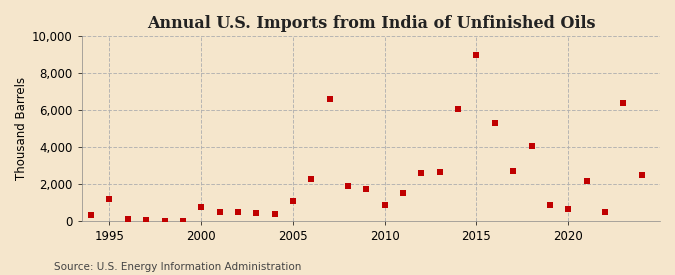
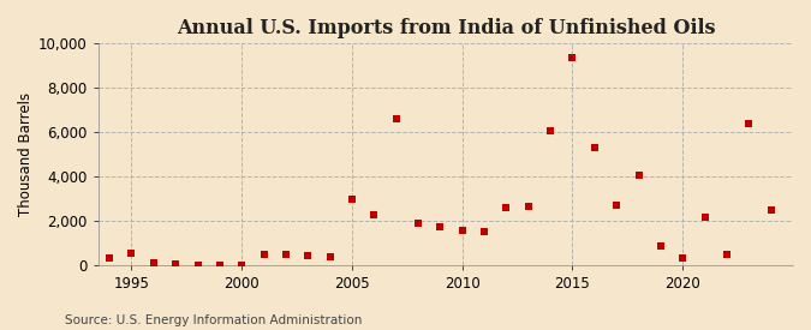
1995: 1,200 -> 600
2000: 800 -> 0
2005: 1,100 -> 3,000
2010: 900 -> 1,600
2015: 9,000 -> 9,400
2020: 700 -> 400
